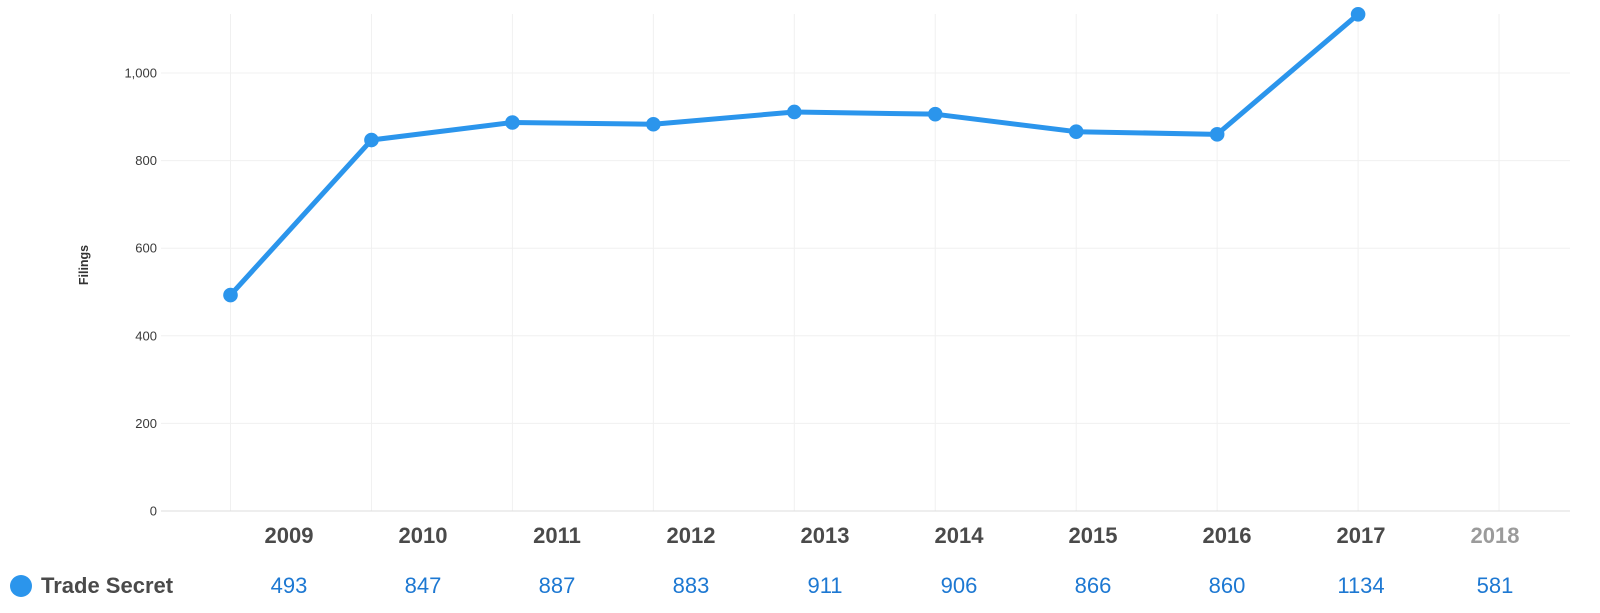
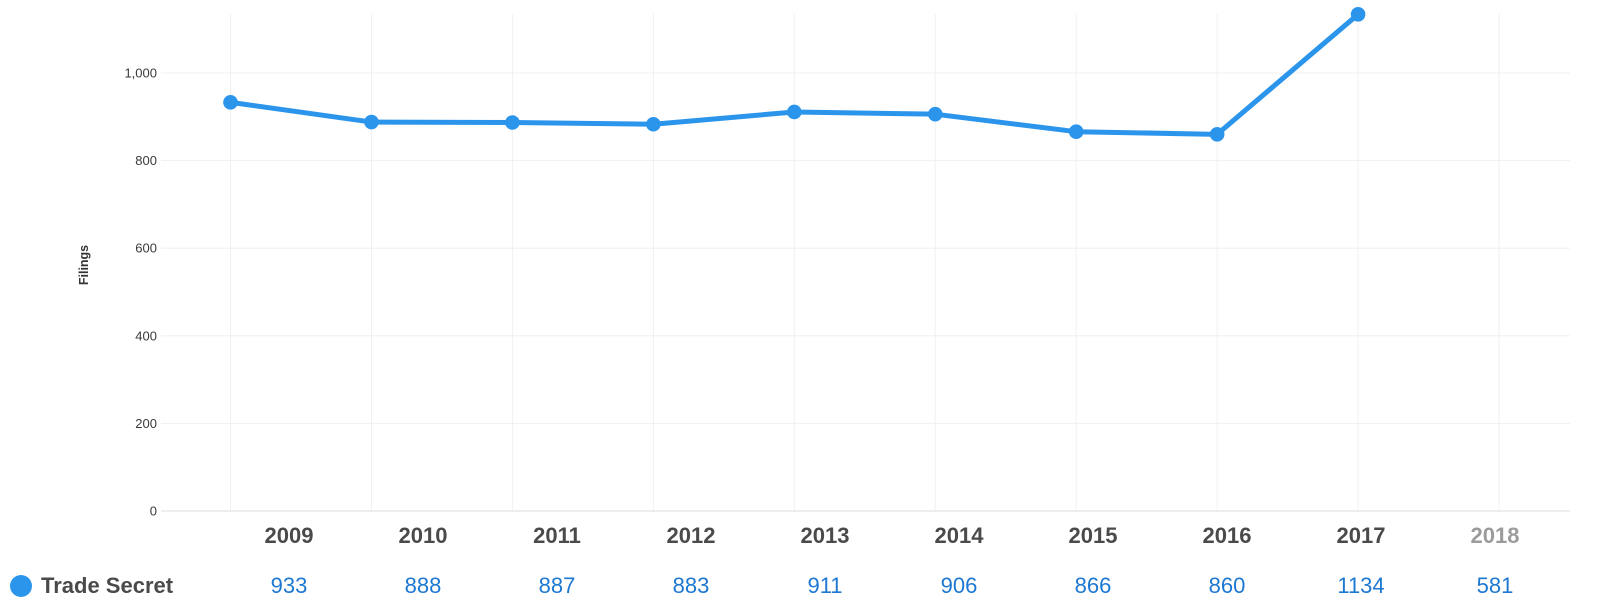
2009: 493 -> 933
2010: 847 -> 888
